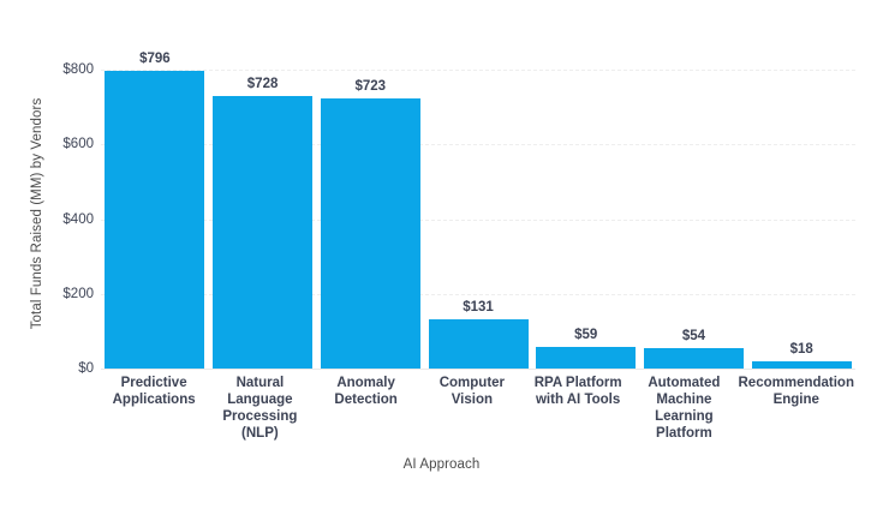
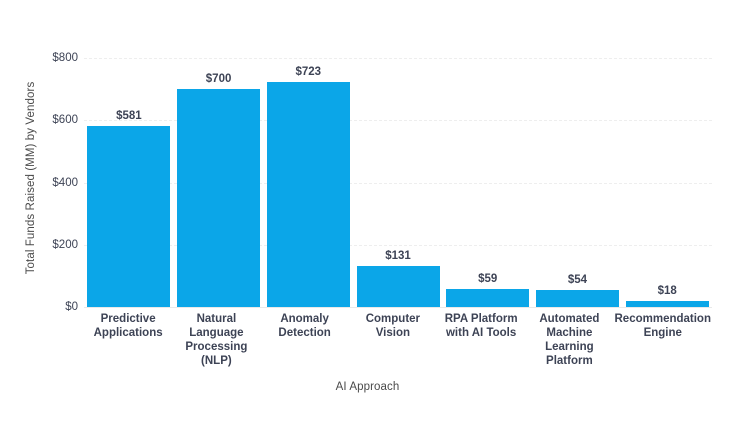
Predictive Applications: $796 -> $581
Natural Language Processing (NLP): $728 -> $700
